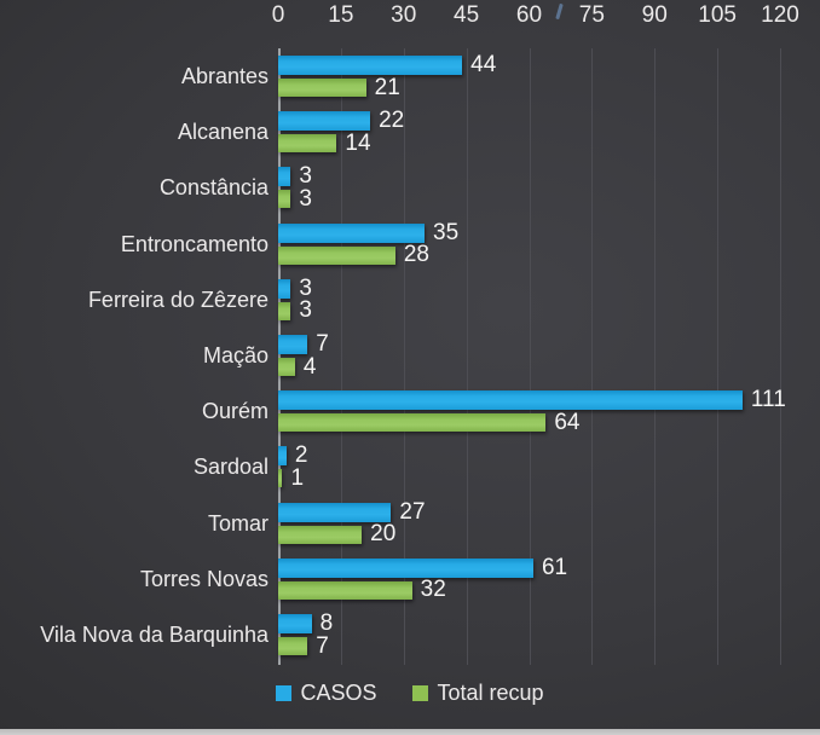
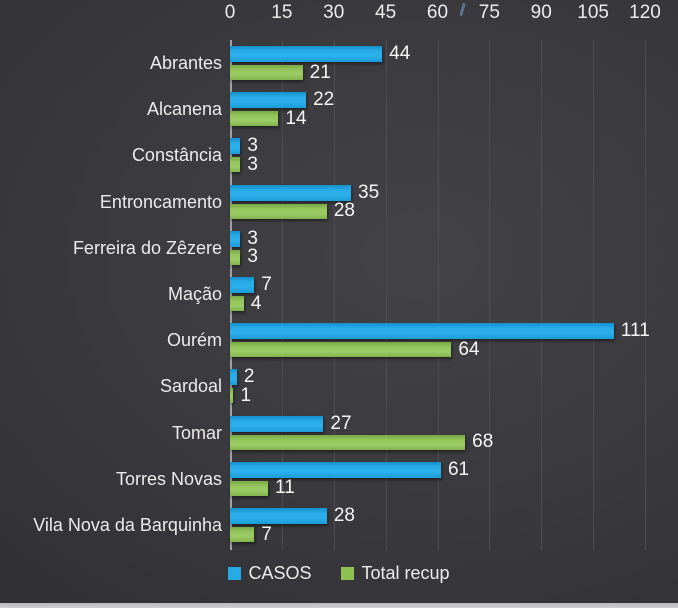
Total recup/Tomar: 20 -> 68
Total recup/Torres Novas: 32 -> 11
CASOS/Vila Nova da Barquinha: 8 -> 28
